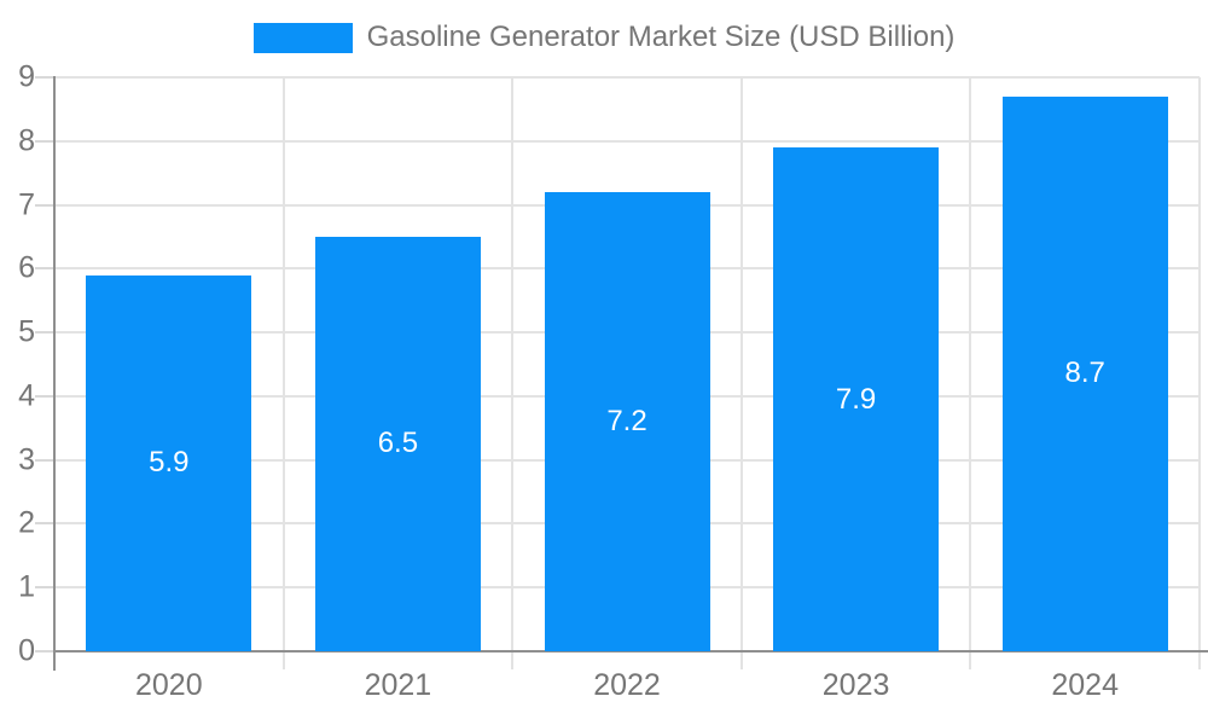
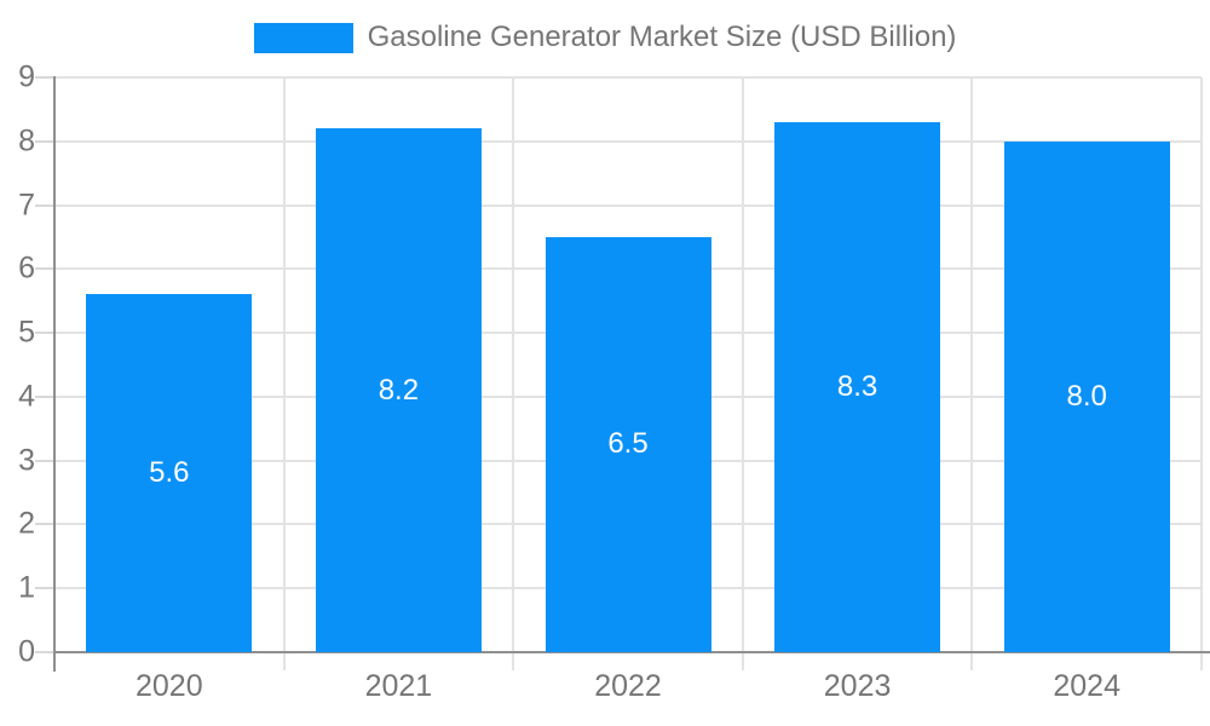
2020: 5.9 -> 5.6
2021: 6.5 -> 8.2
2022: 7.2 -> 6.5
2023: 7.9 -> 8.3
2024: 8.7 -> 8.0
